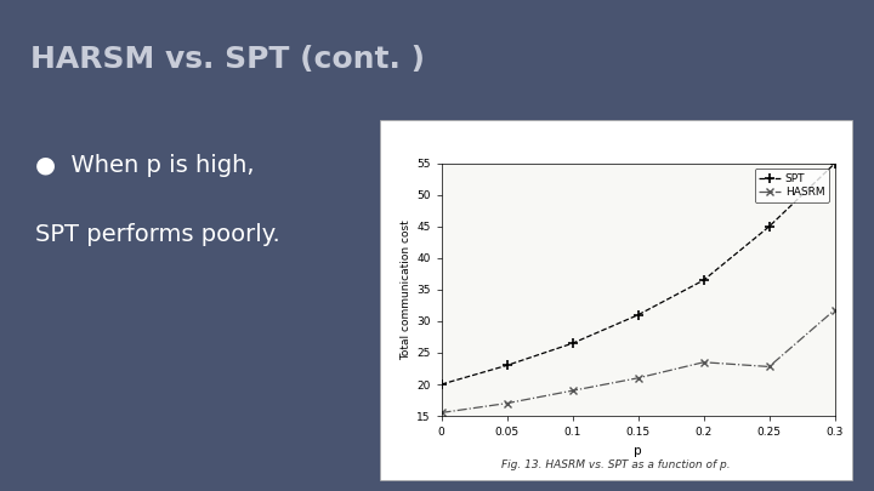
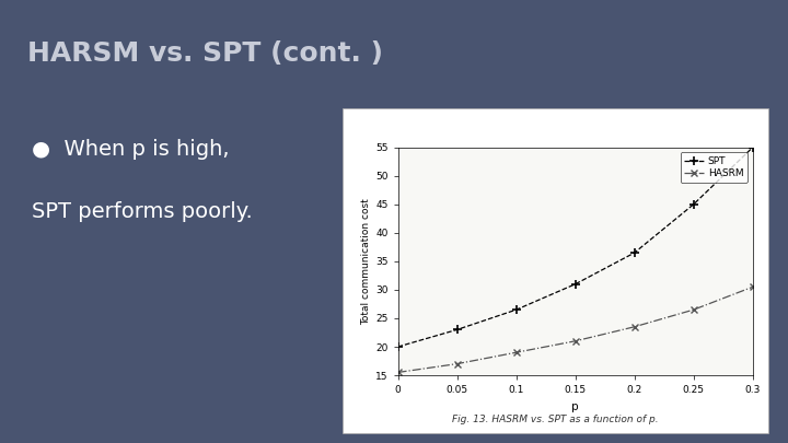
HASRM/0.25: 22.8 -> 26.5
HASRM/0.3: 31.8 -> 30.5
